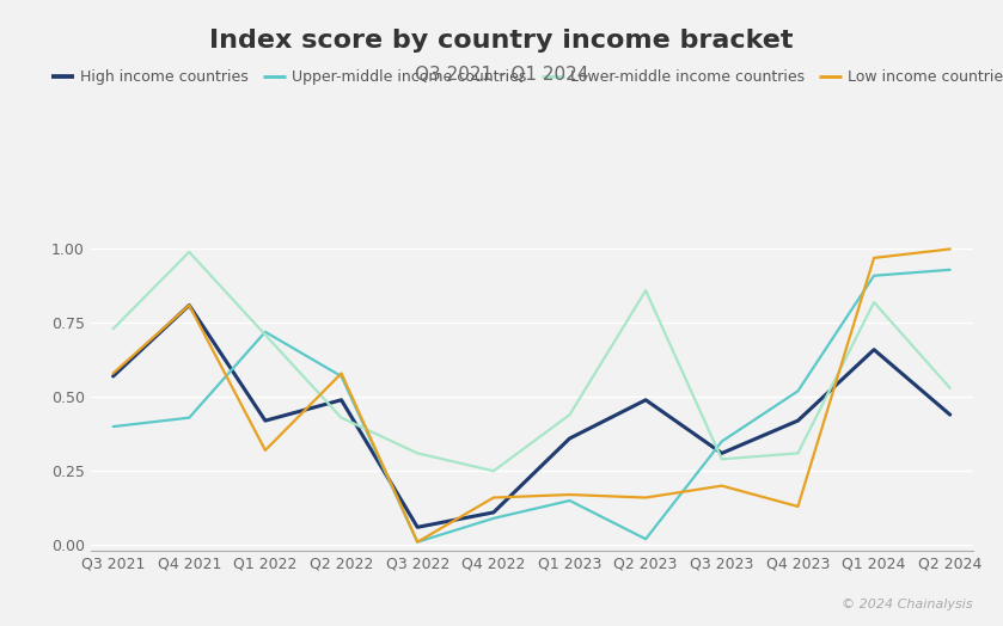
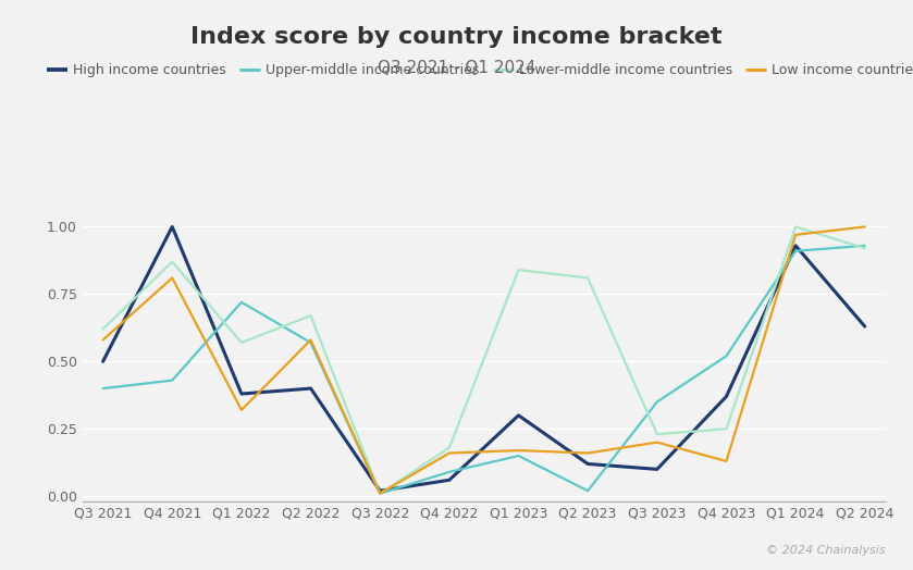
High income countries/Q3 2021: 0.57 -> 0.50
Lower-middle income countries/Q3 2021: 0.73 -> 0.62
High income countries/Q4 2021: 0.81 -> 1.00
Lower-middle income countries/Q4 2021: 0.99 -> 0.87
High income countries/Q1 2022: 0.42 -> 0.38
Lower-middle income countries/Q1 2022: 0.71 -> 0.57
High income countries/Q2 2022: 0.49 -> 0.40
Lower-middle income countries/Q2 2022: 0.43 -> 0.67
High income countries/Q3 2022: 0.06 -> 0.02
Lower-middle income countries/Q3 2022: 0.31 -> 0.01
High income countries/Q4 2022: 0.11 -> 0.06
Lower-middle income countries/Q4 2022: 0.25 -> 0.18
High income countries/Q1 2023: 0.36 -> 0.30
Lower-middle income countries/Q1 2023: 0.44 -> 0.84
High income countries/Q2 2023: 0.49 -> 0.12
Lower-middle income countries/Q2 2023: 0.86 -> 0.81
High income countries/Q3 2023: 0.31 -> 0.10
Lower-middle income countries/Q3 2023: 0.29 -> 0.23
High income countries/Q4 2023: 0.42 -> 0.37
Lower-middle income countries/Q4 2023: 0.31 -> 0.25
High income countries/Q1 2024: 0.66 -> 0.93
Lower-middle income countries/Q1 2024: 0.82 -> 1.00
High income countries/Q2 2024: 0.44 -> 0.63
Lower-middle income countries/Q2 2024: 0.53 -> 0.92
